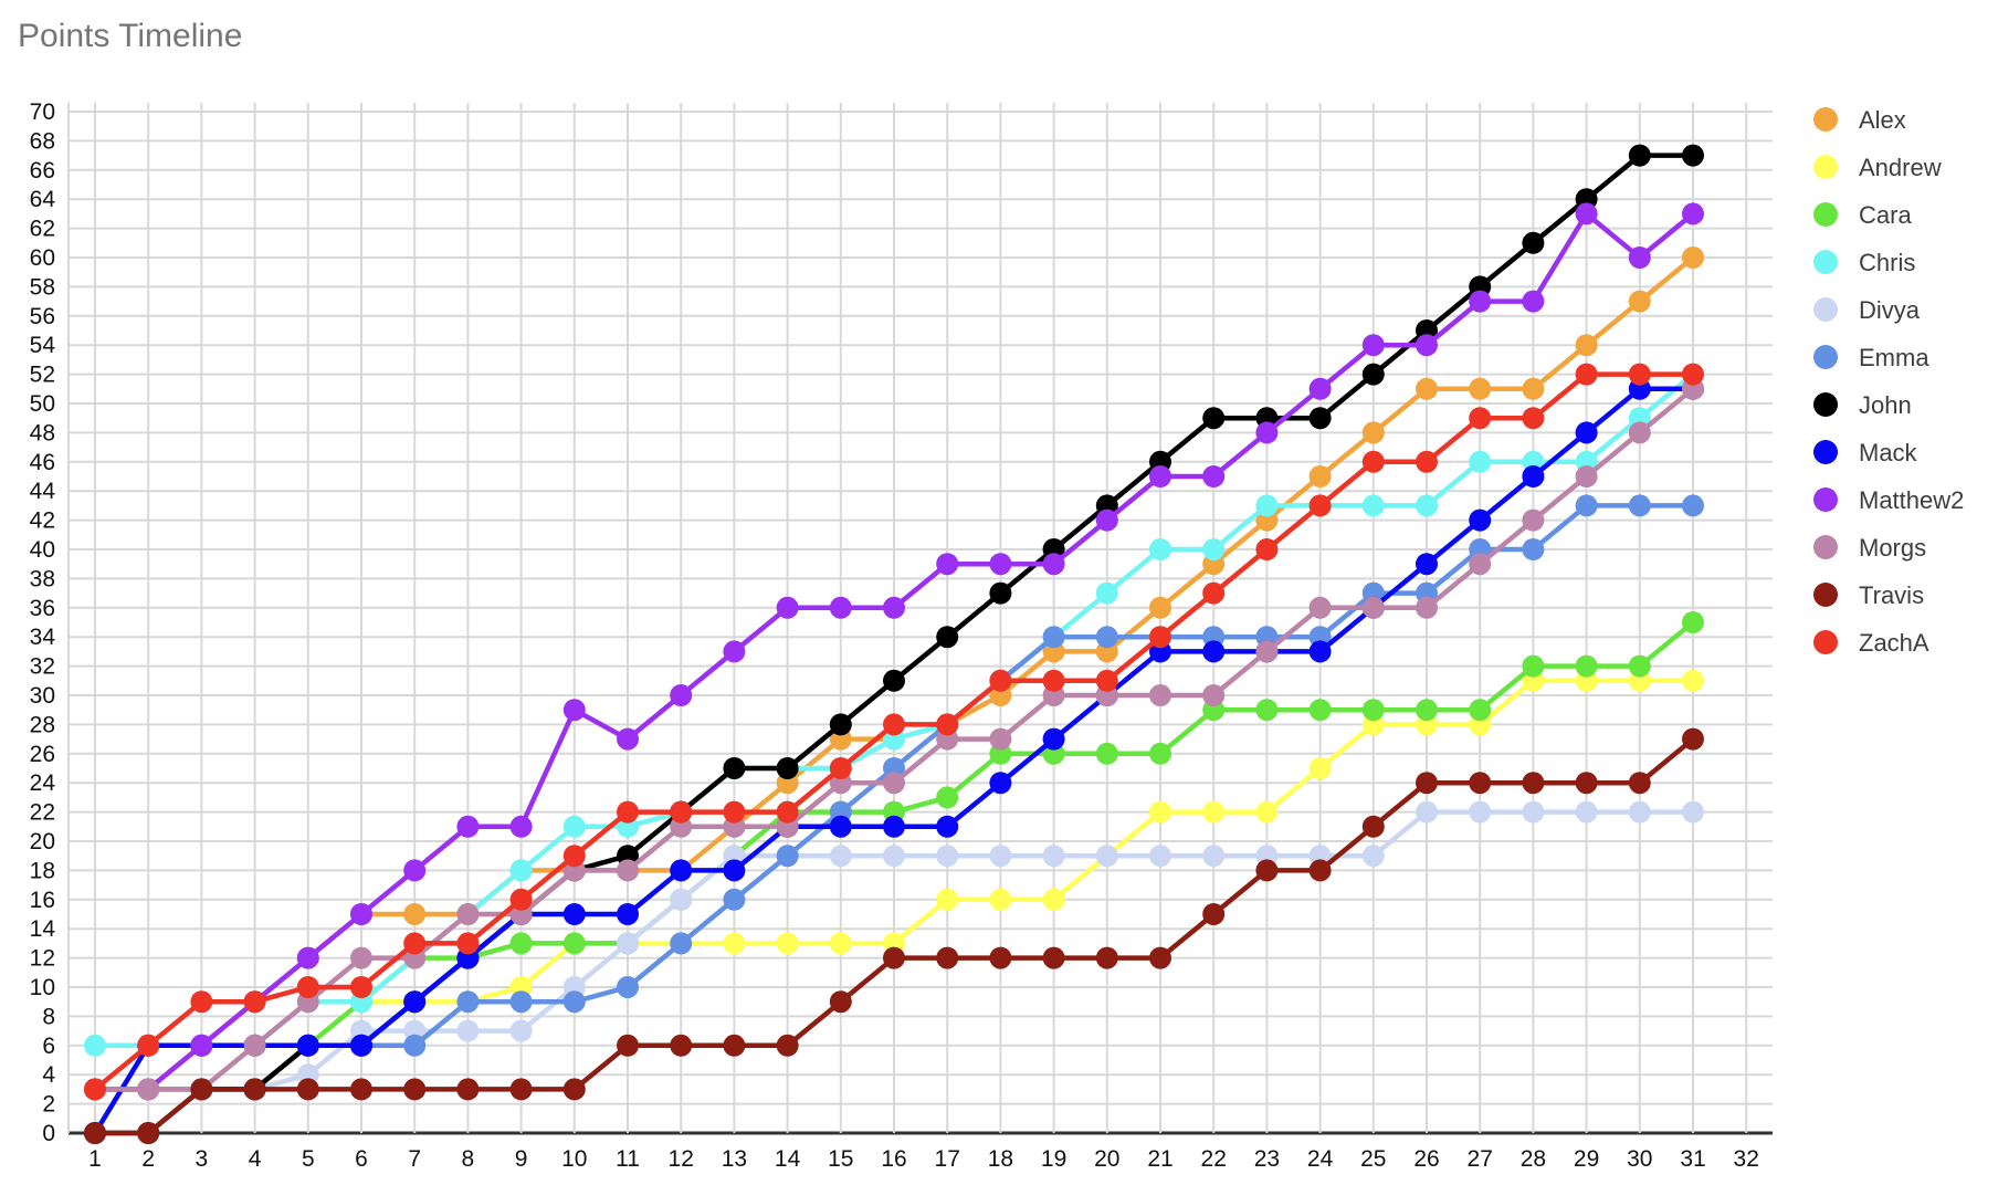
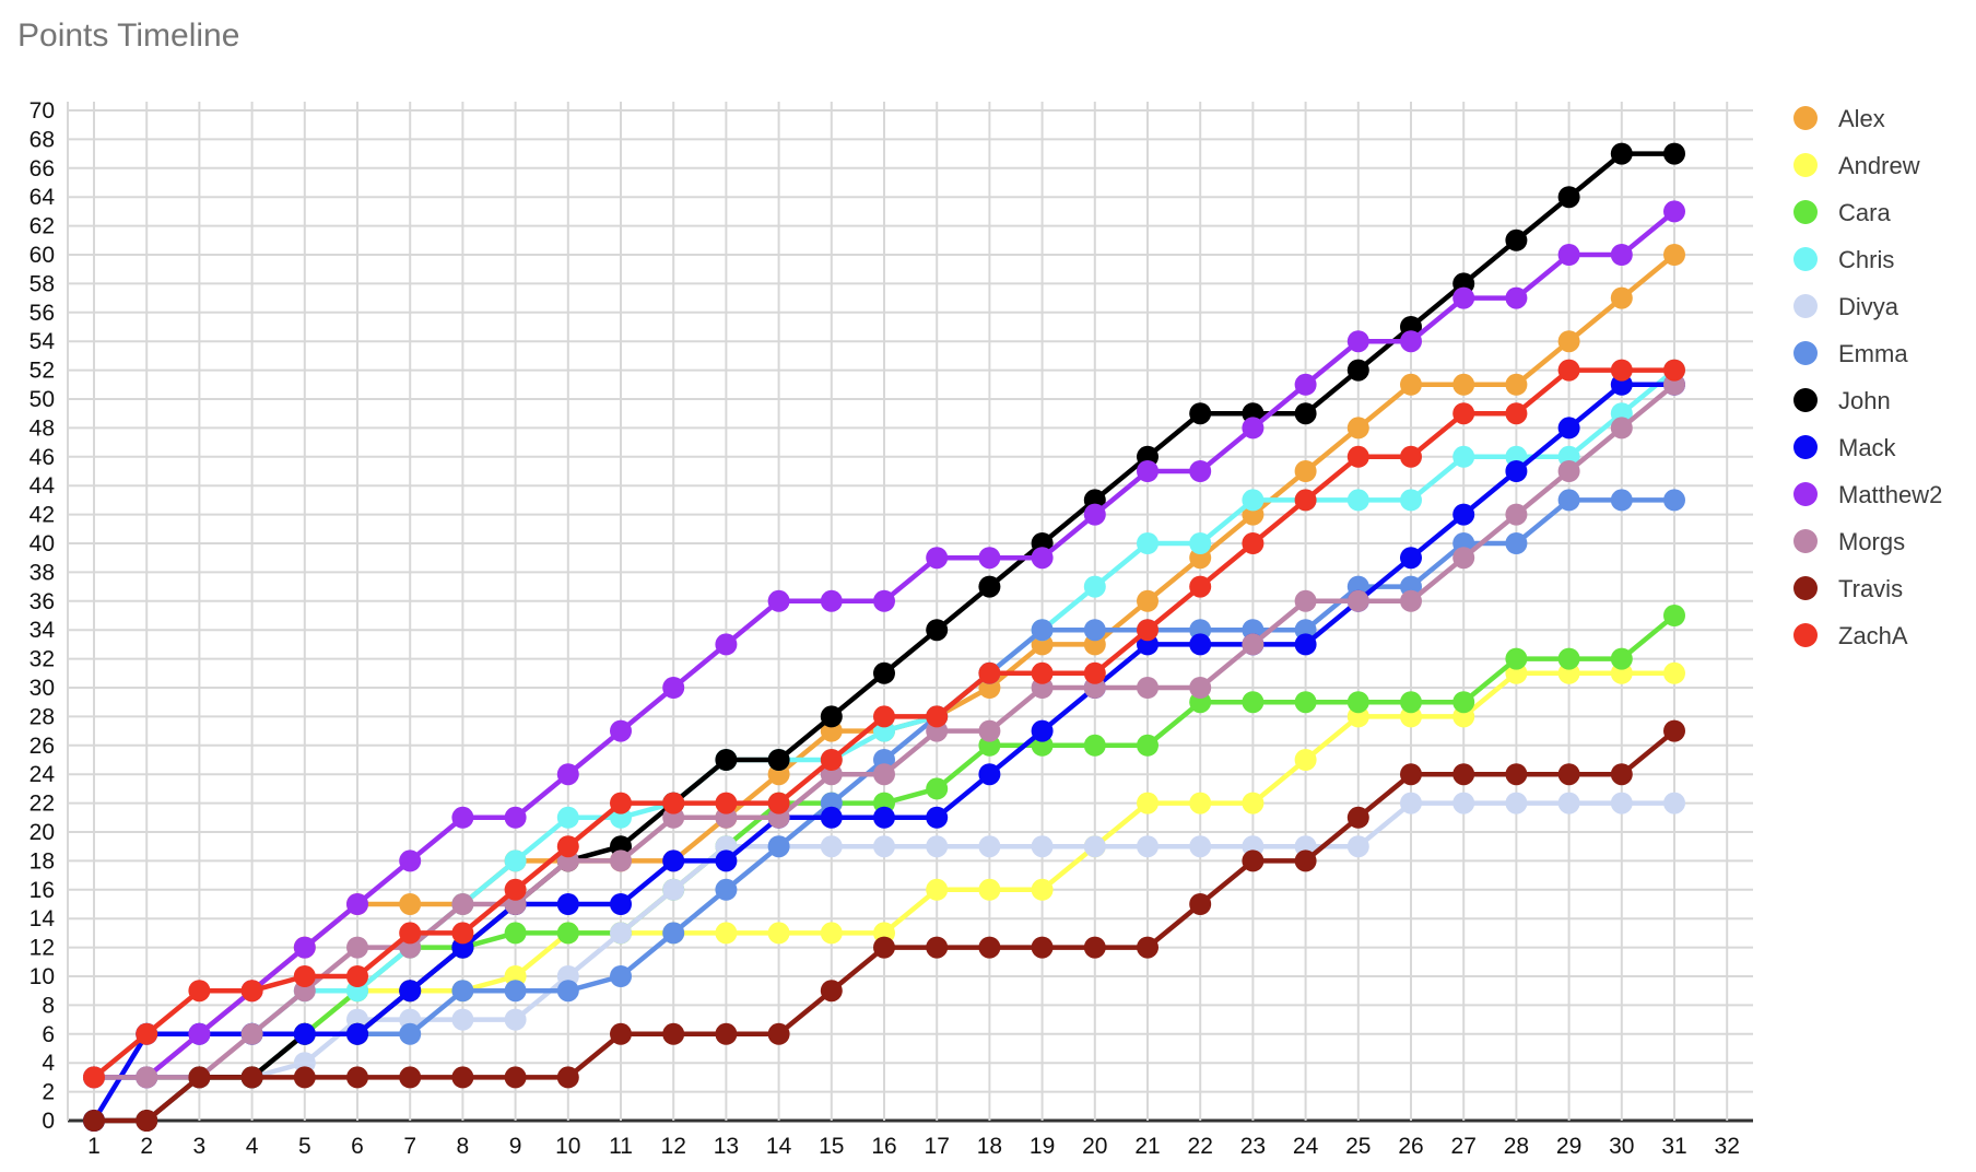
Chris/1: 6 -> 3
Matthew2/10: 29 -> 24
Matthew2/29: 63 -> 60
